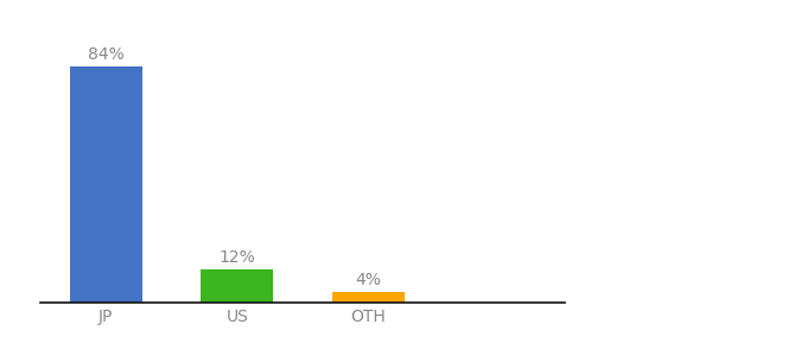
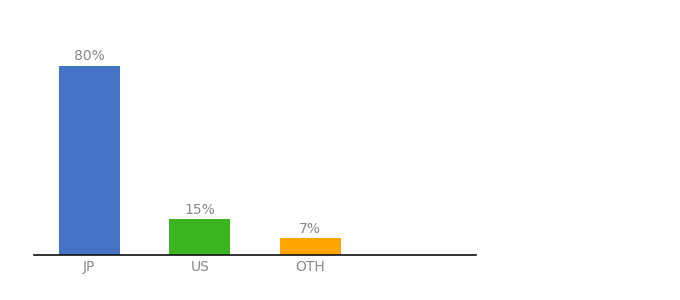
JP: 84% -> 80%
US: 12% -> 15%
OTH: 4% -> 7%
